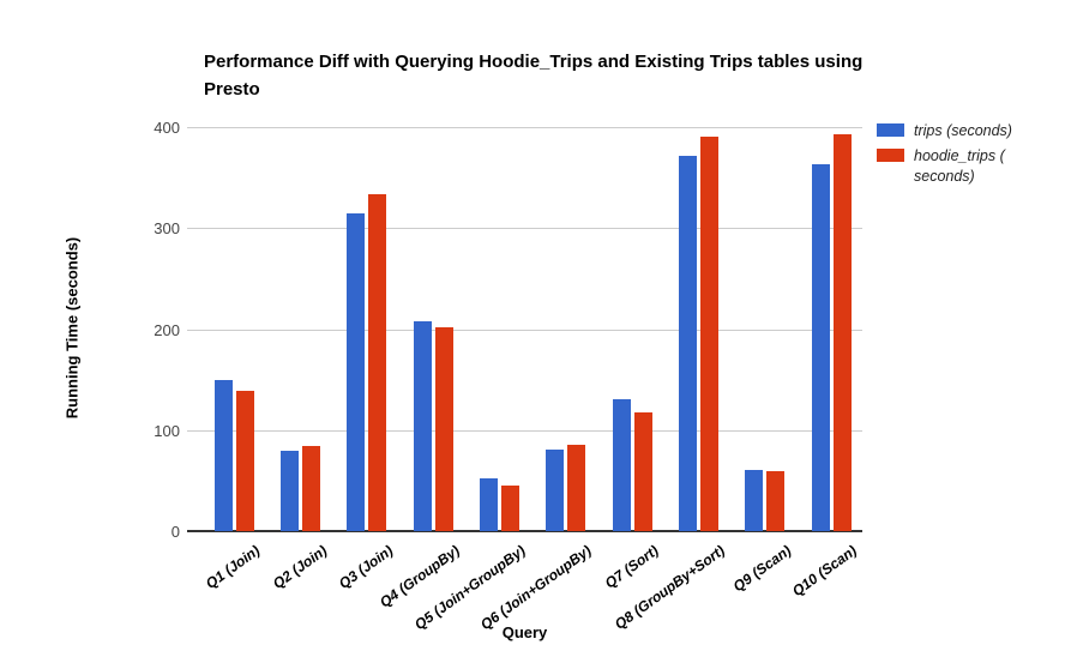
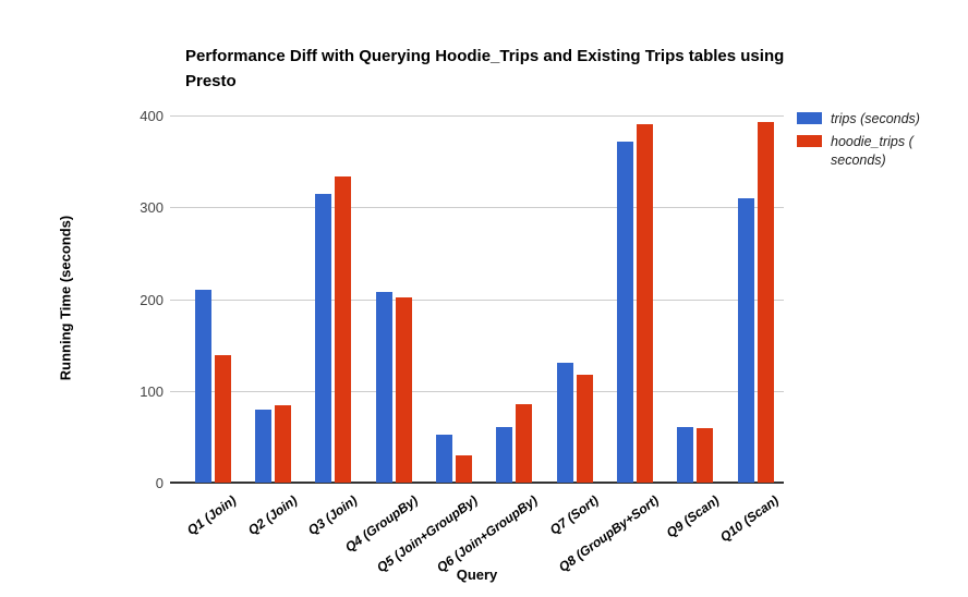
trips (seconds)/Q1 (Join): 150 -> 210
hoodie_trips ( seconds)/Q5 (Join+GroupBy): 40 -> 30
trips (seconds)/Q6 (Join+GroupBy): 80 -> 60
trips (seconds)/Q10 (Scan): 360 -> 310
